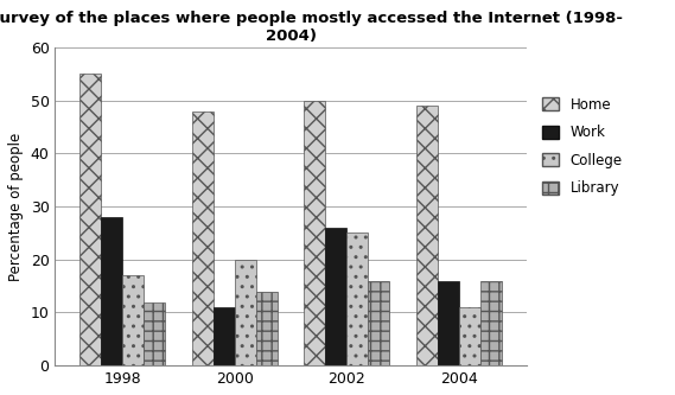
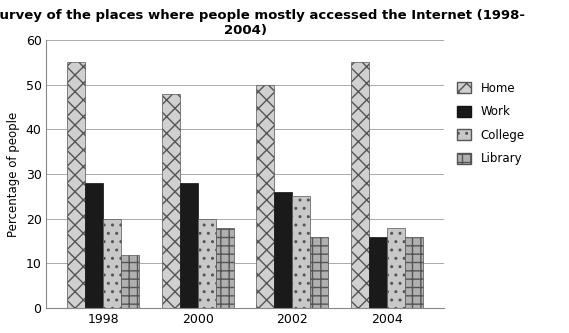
College/1998: 17 -> 20
Work/2000: 11 -> 28
Library/2000: 14 -> 18
Home/2004: 49 -> 55
College/2004: 11 -> 18
